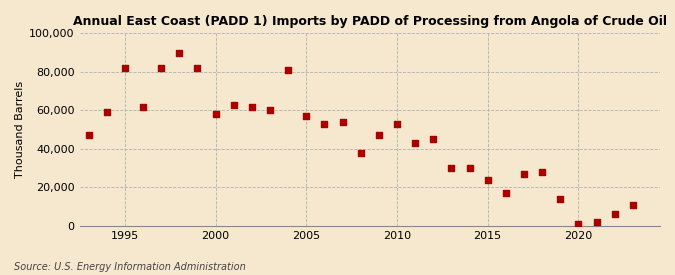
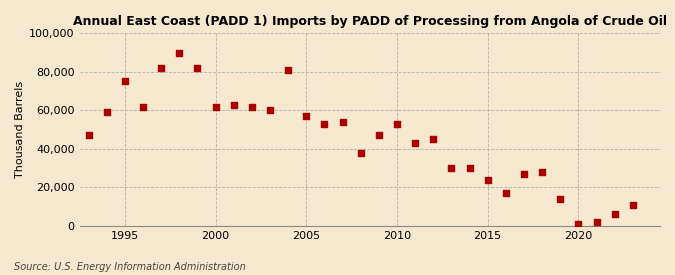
1995: 82,000 -> 75,000
2000: 58,000 -> 62,000
